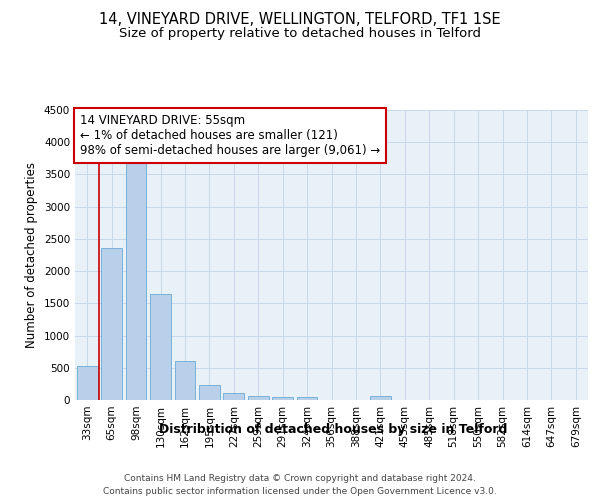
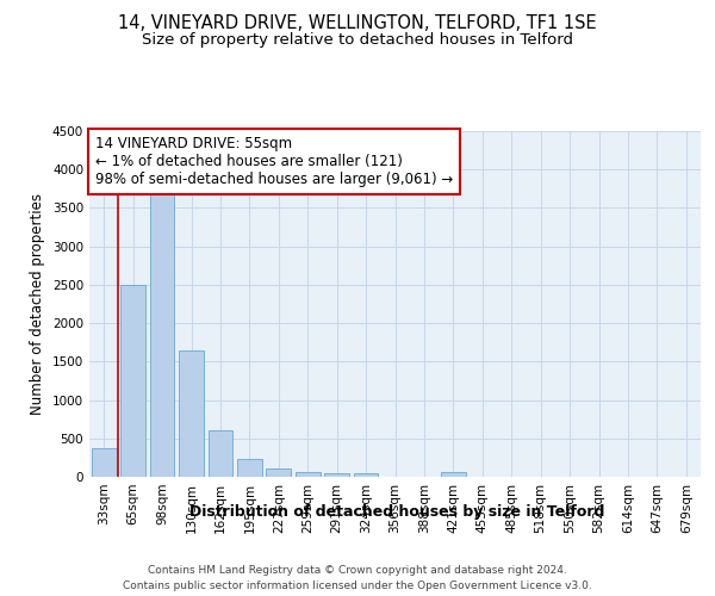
33sqm: 520 -> 380
65sqm: 2360 -> 2500
